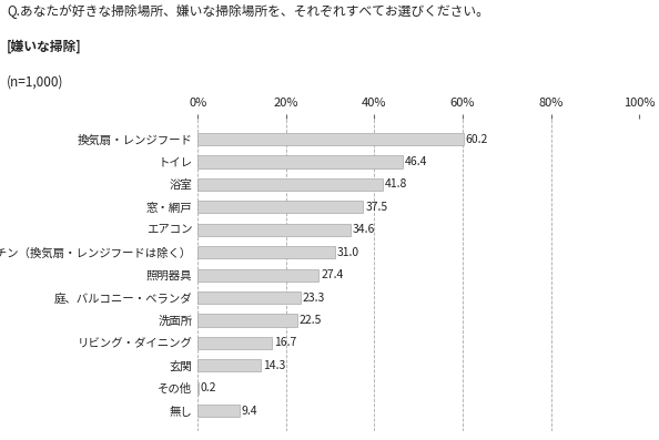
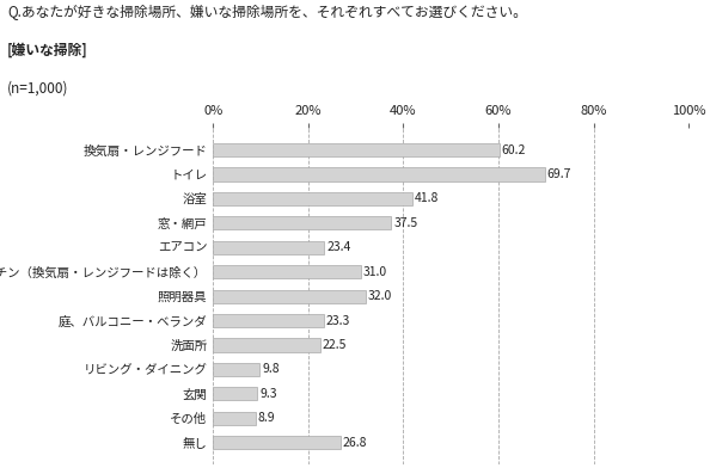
トイレ: 46.4 -> 69.7
エアコン: 34.6 -> 23.4
照明器具: 27.4 -> 32.0
リビング・ダイニング: 16.7 -> 9.8
玄関: 14.3 -> 9.3
その他: 0.2 -> 8.9
無し: 9.4 -> 26.8
